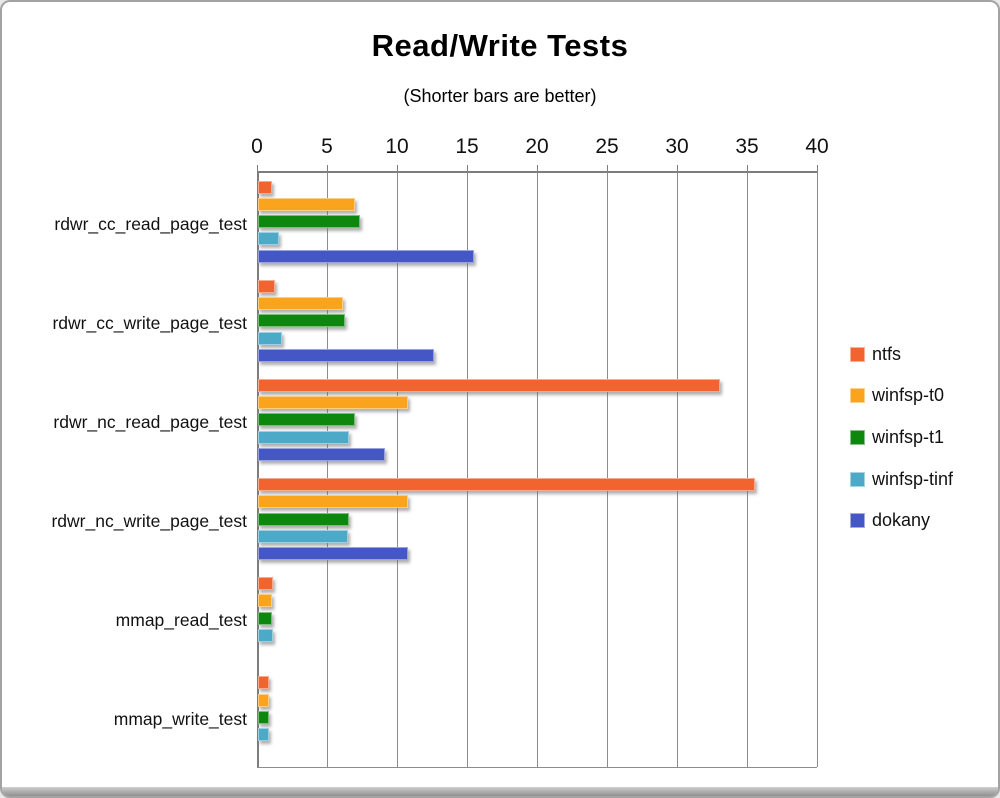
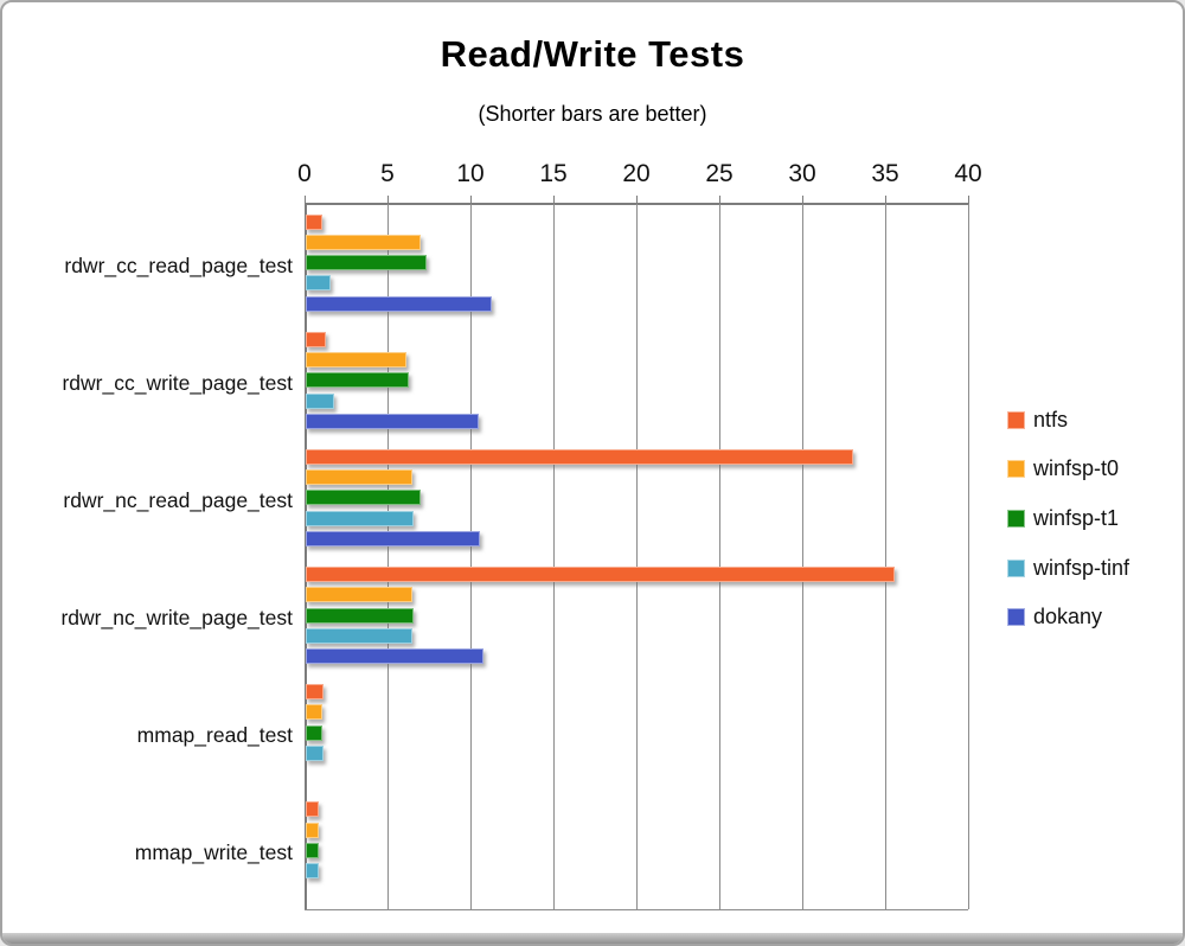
dokany/rdwr_cc_read_page_test: 15.4 -> 11.2
dokany/rdwr_cc_write_page_test: 12.6 -> 10.4
winfsp-t0/rdwr_nc_read_page_test: 10.7 -> 6.4
dokany/rdwr_nc_read_page_test: 9.1 -> 10.5
winfsp-t0/rdwr_nc_write_page_test: 10.7 -> 6.4
